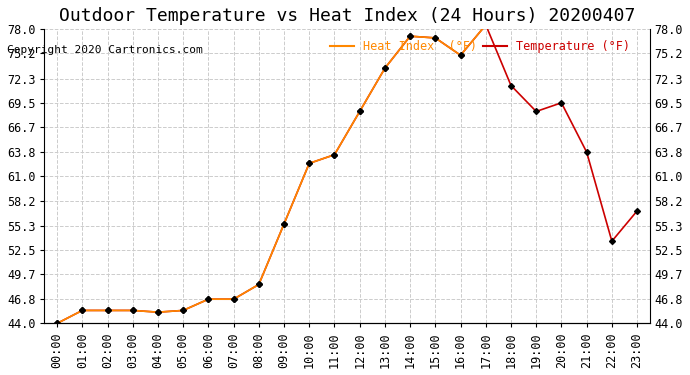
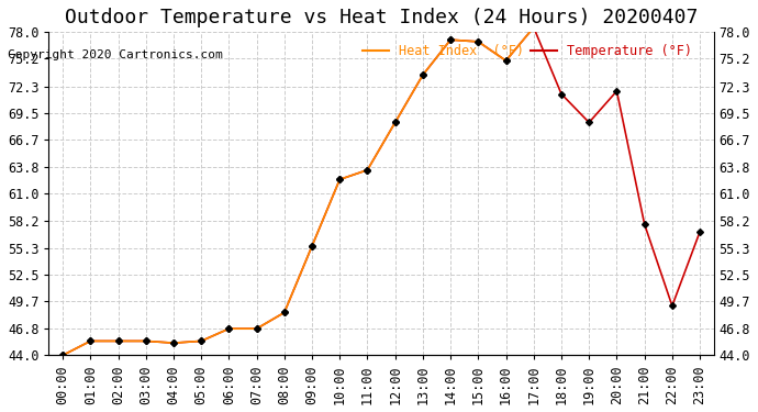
Temperature (°F)/20:00: 69.5 -> 71.8
Temperature (°F)/21:00: 63.8 -> 57.8
Temperature (°F)/22:00: 53.5 -> 49.2
